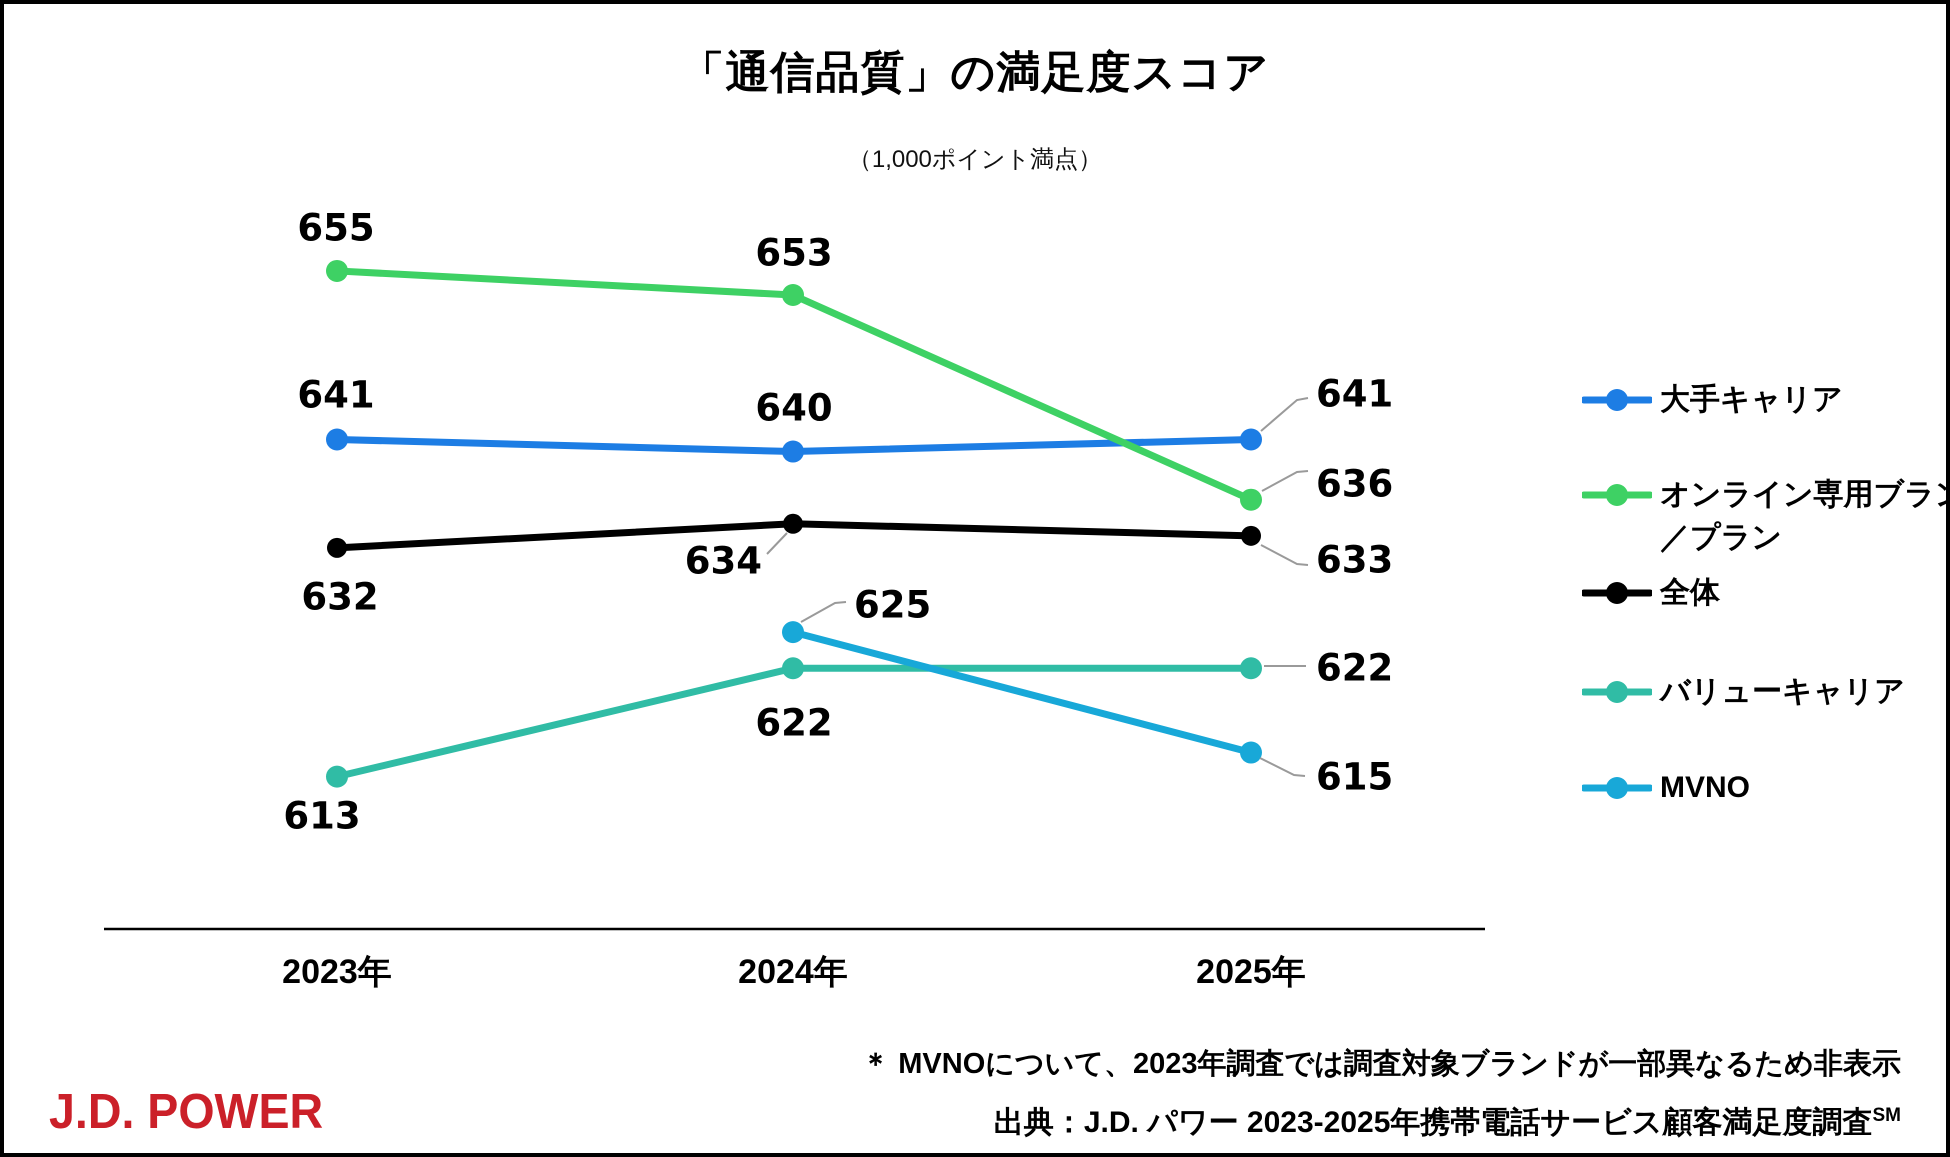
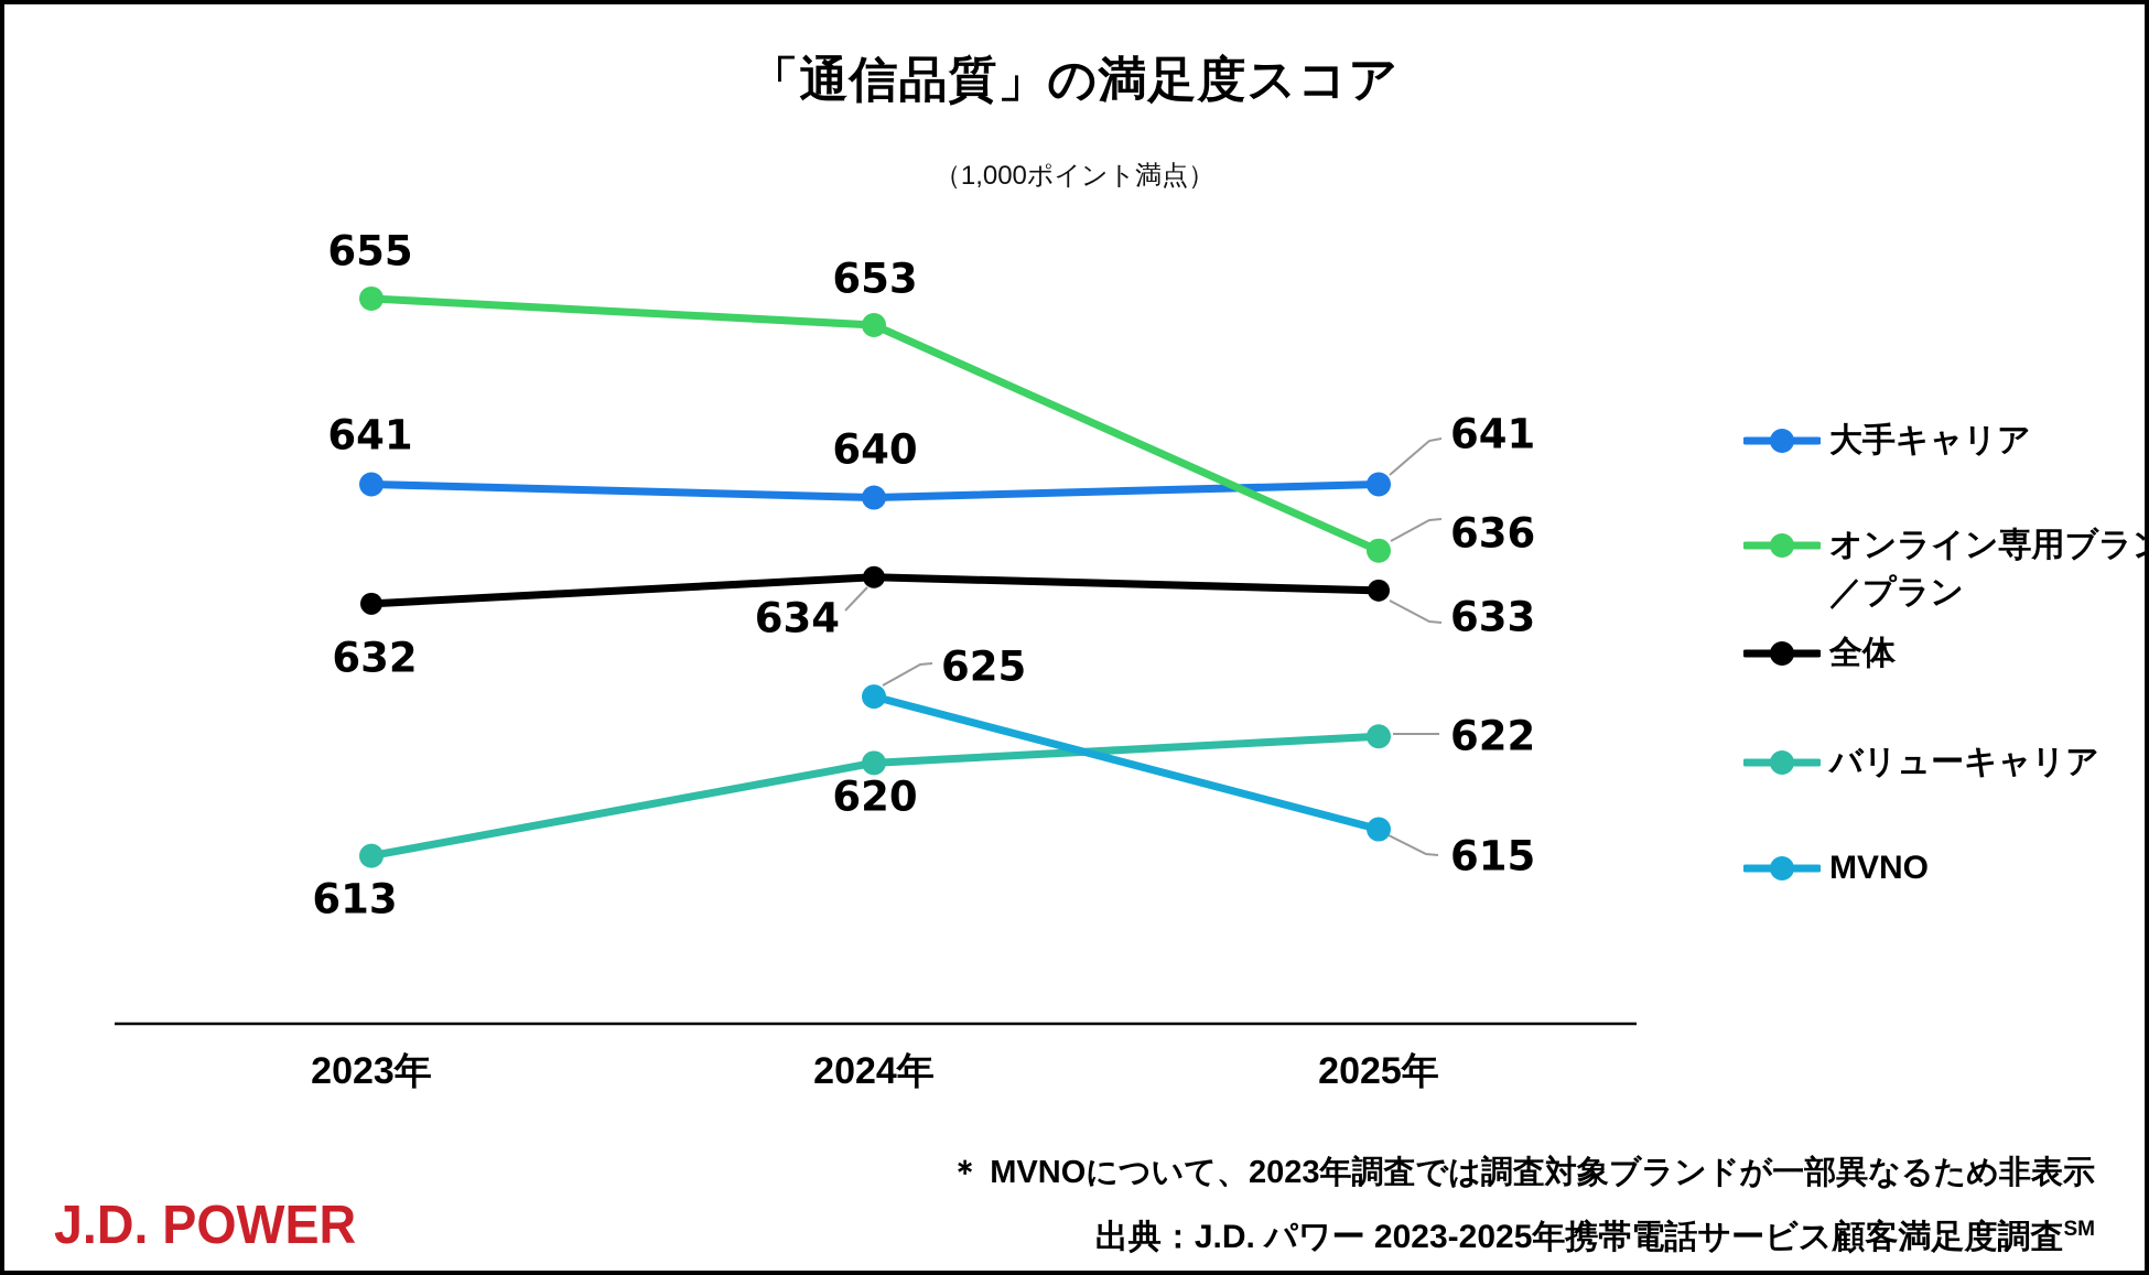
バリューキャリア/2024年: 622 -> 620
